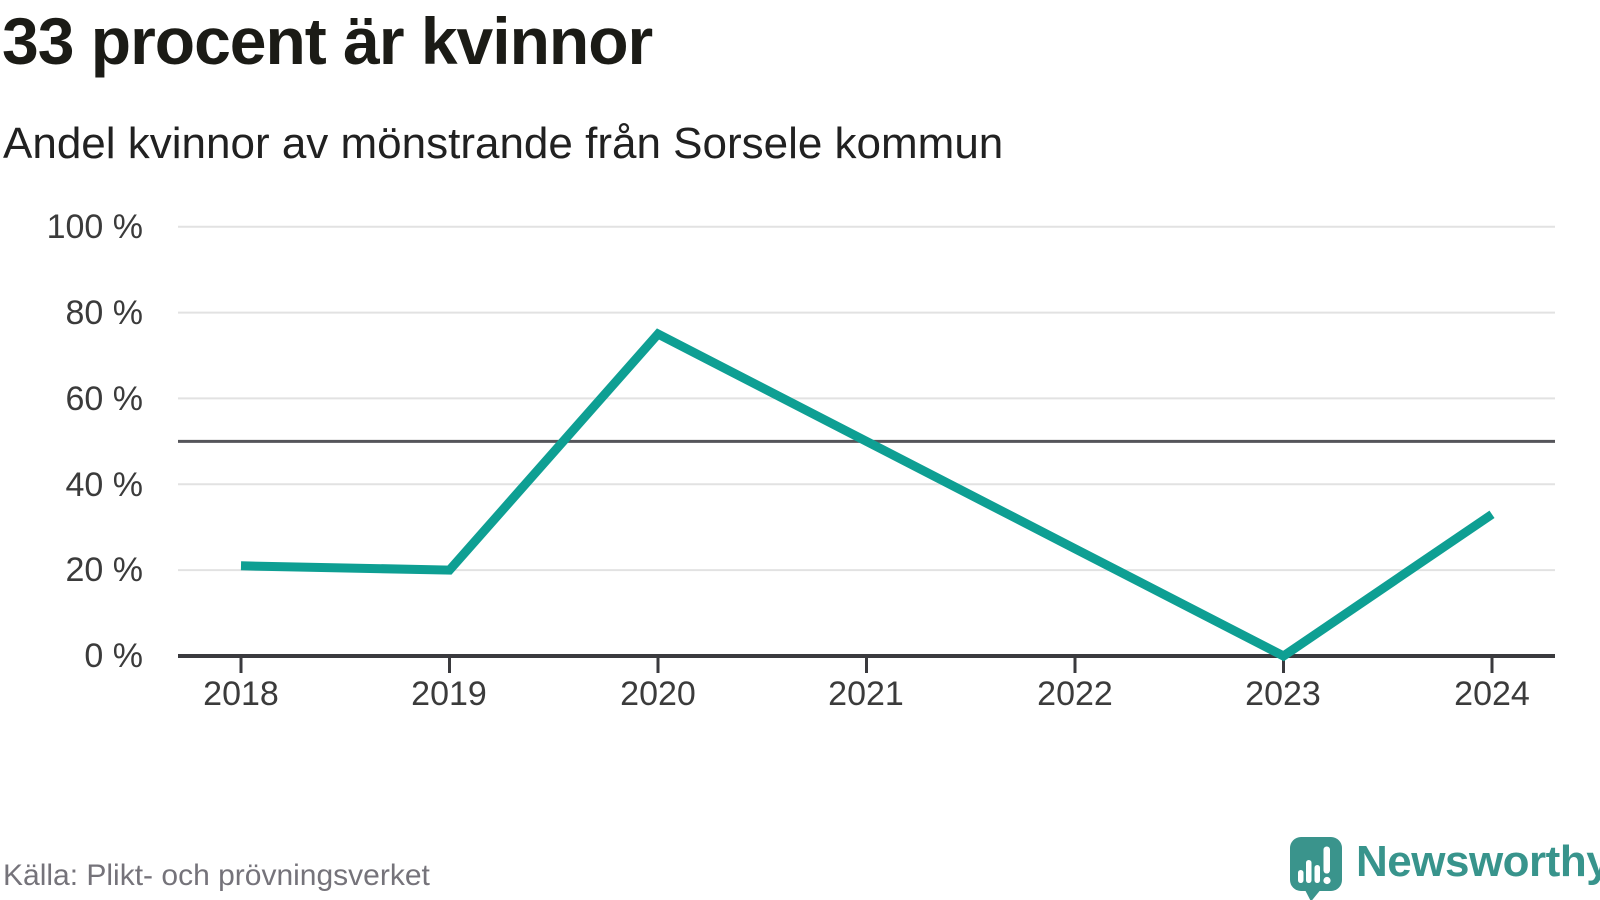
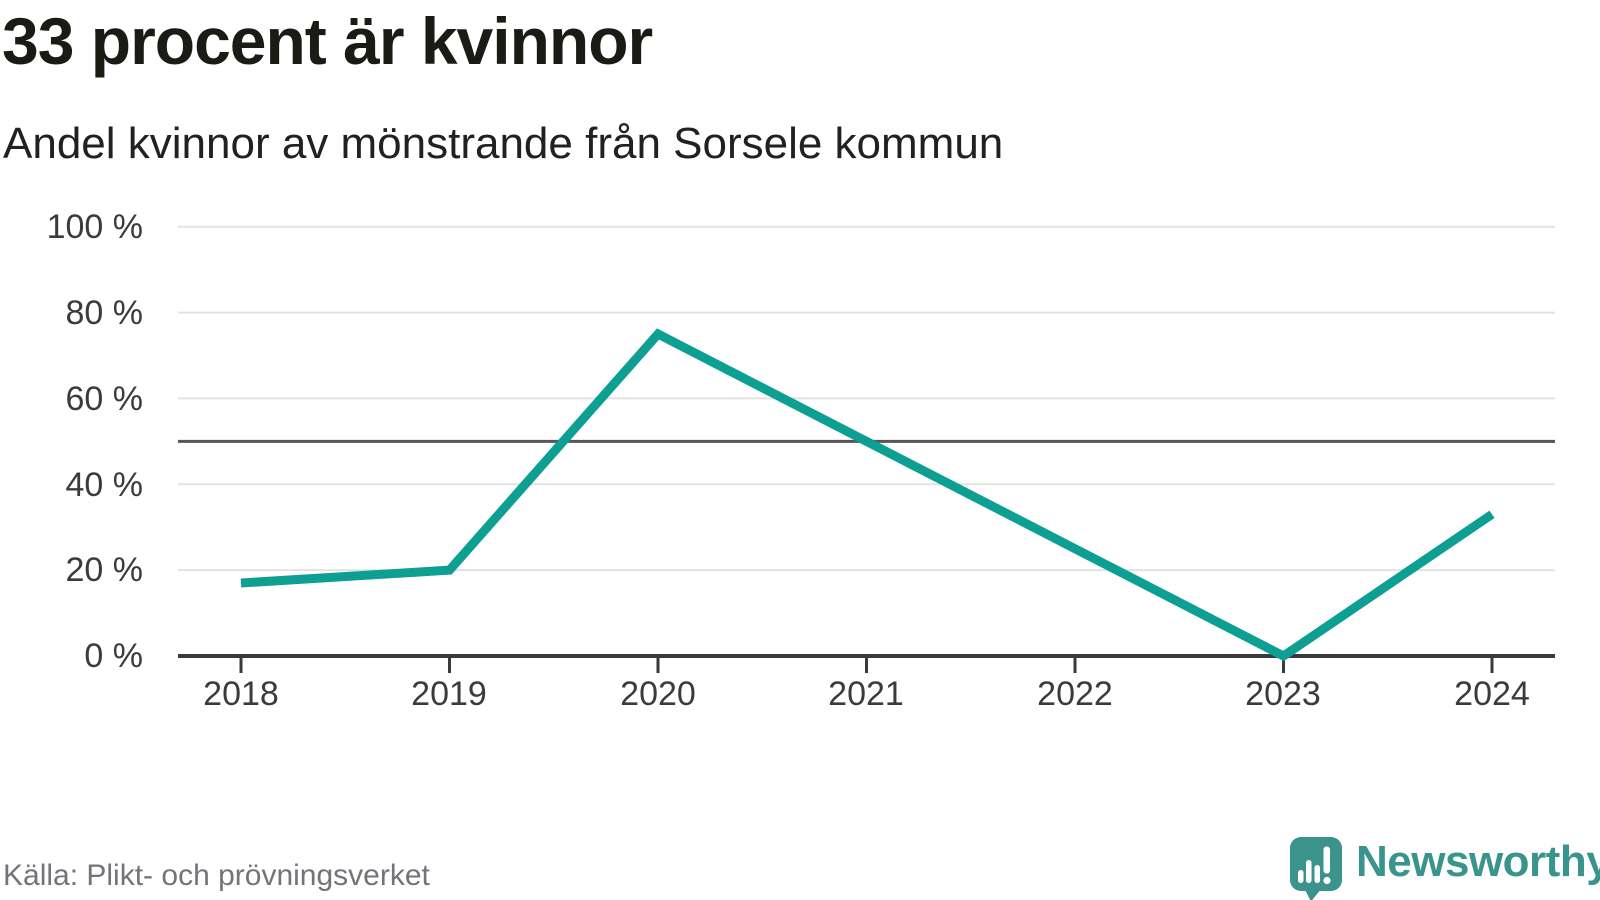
2018: 21% -> 17%
